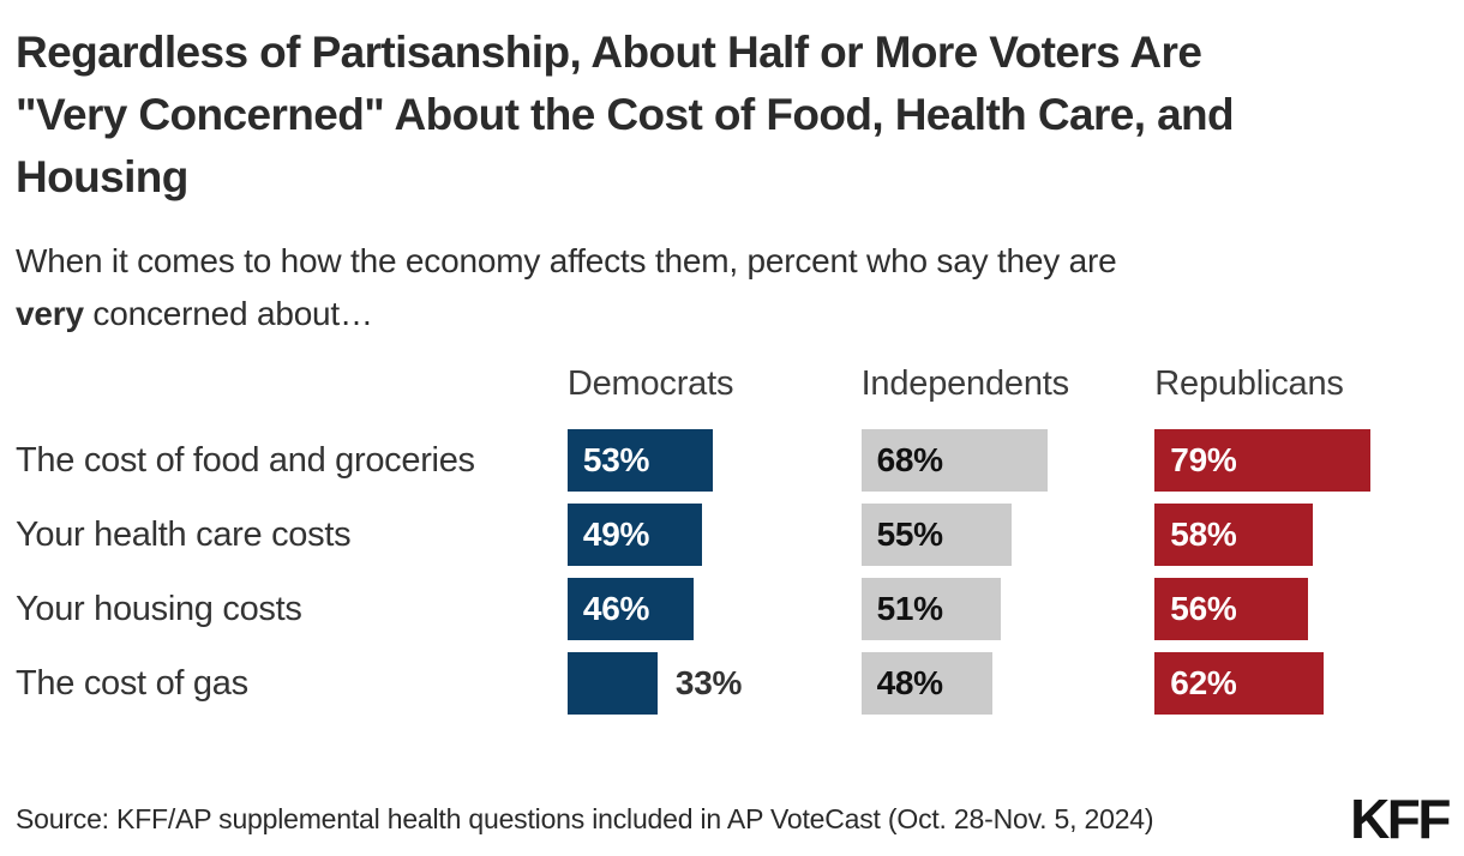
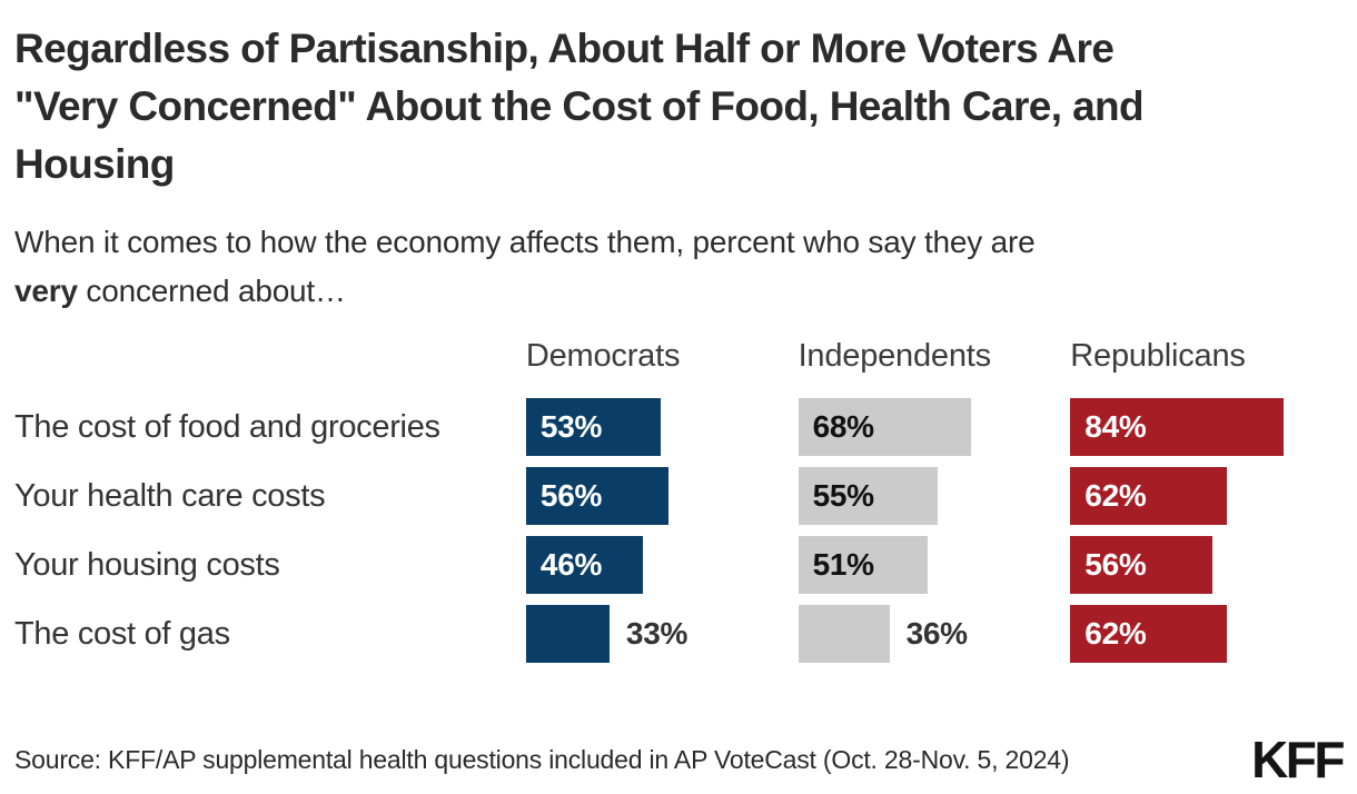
Republicans/The cost of food and groceries: 79% -> 84%
Democrats/Your health care costs: 49% -> 56%
Republicans/Your health care costs: 58% -> 62%
Independents/The cost of gas: 48% -> 36%
